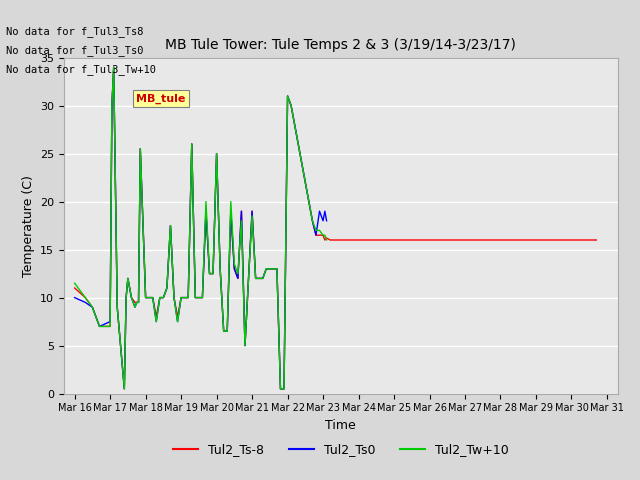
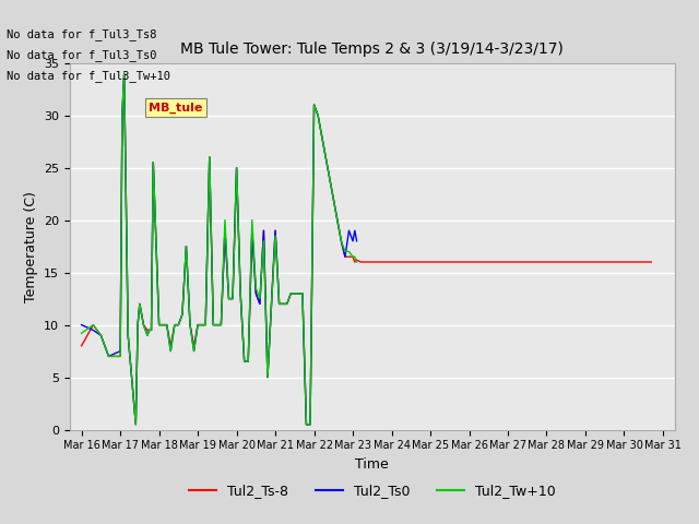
Tul2_Ts-8/Mar 16: 11.0 -> 8.0
Tul2_Tw+10/Mar 16: 11.5 -> 9.2
